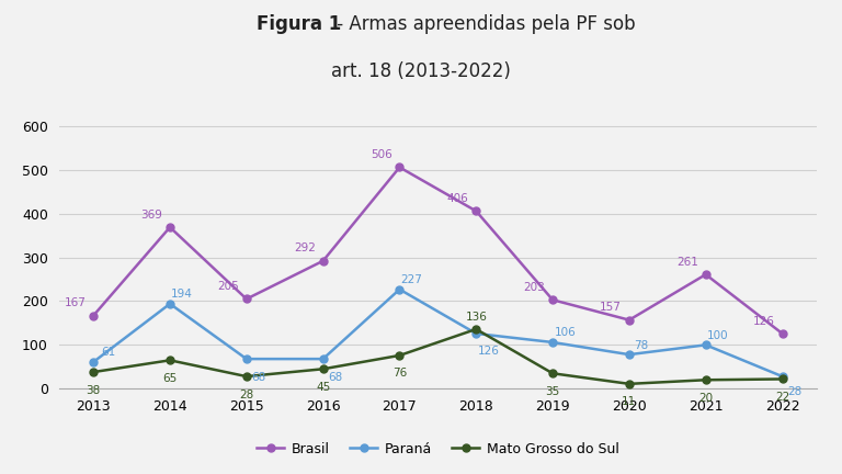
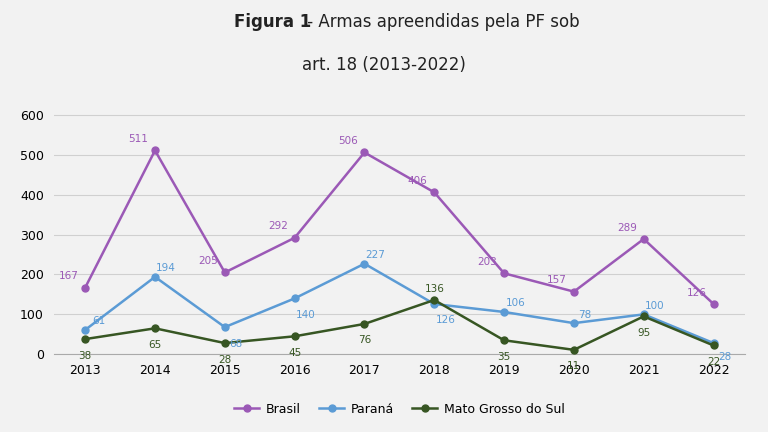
Brasil/2014: 369 -> 511
Paraná/2016: 68 -> 140
Brasil/2021: 261 -> 289
Mato Grosso do Sul/2021: 20 -> 95
